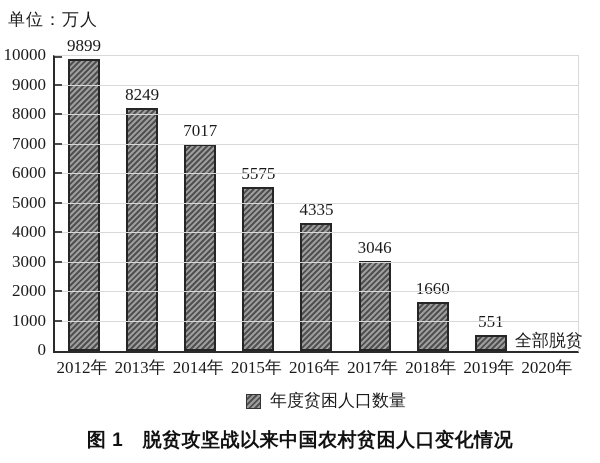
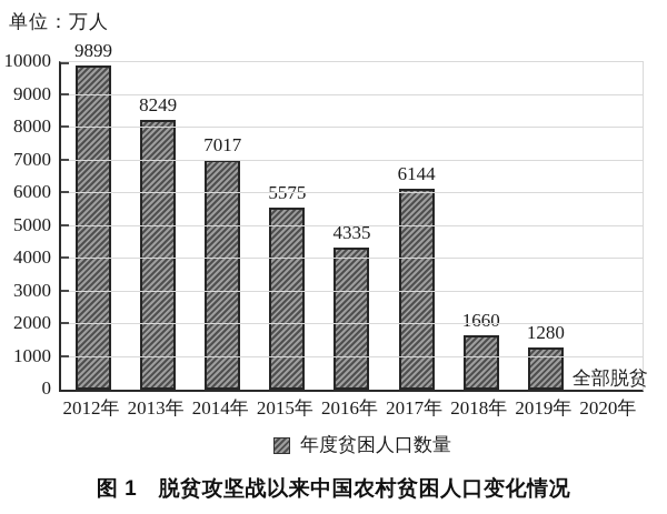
2017年: 3046 -> 6144
2019年: 551 -> 1280
